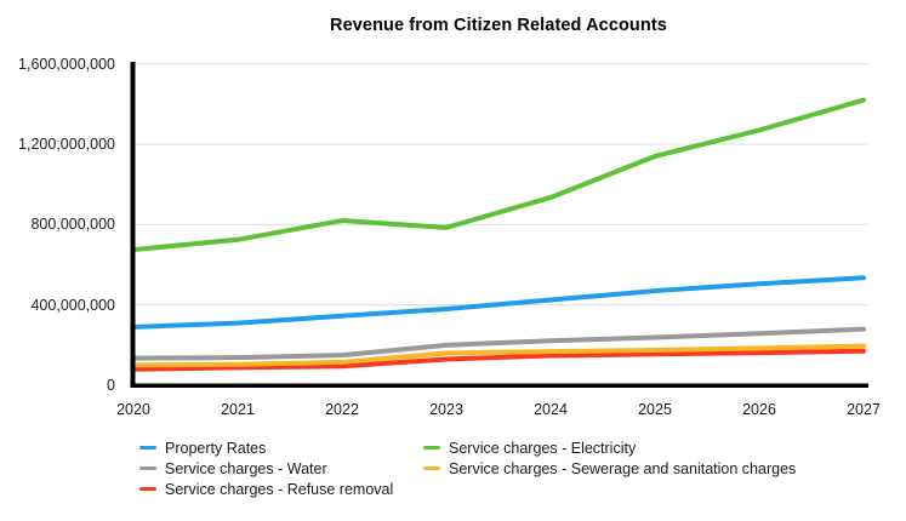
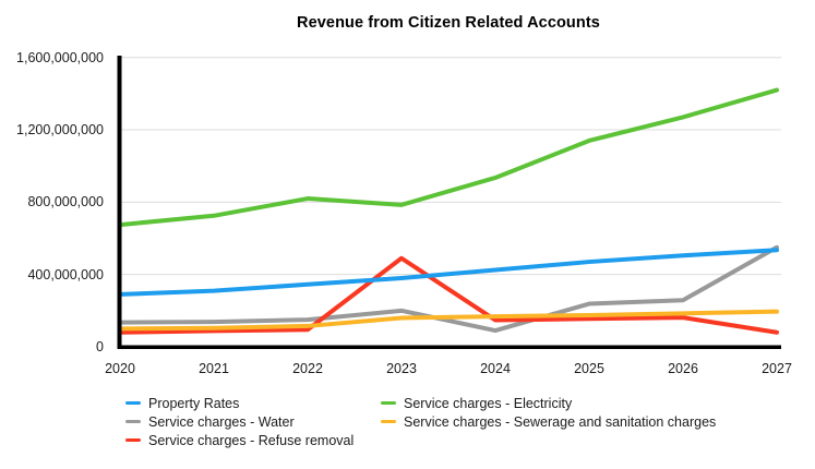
Service charges - Refuse removal/2023: 130000000 -> 490000000
Service charges - Water/2024: 220000000 -> 90000000
Service charges - Water/2027: 280000000 -> 550000000
Service charges - Refuse removal/2027: 170000000 -> 80000000
